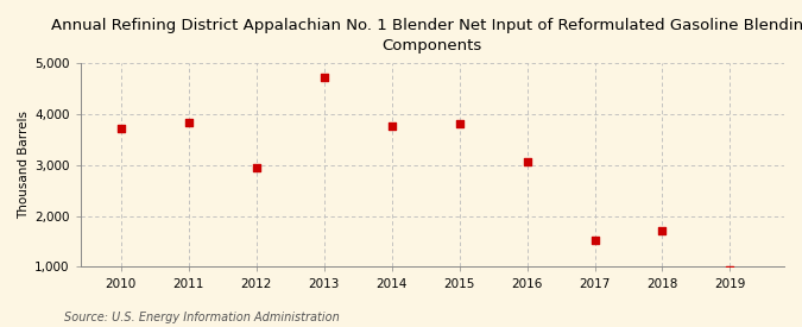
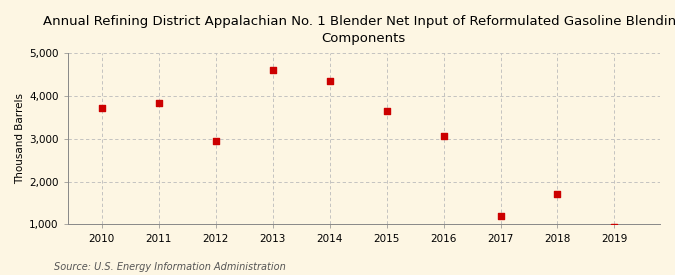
2013: 4,720 -> 4,600
2014: 3,780 -> 4,350
2015: 3,810 -> 3,650
2017: 1,530 -> 1,200
